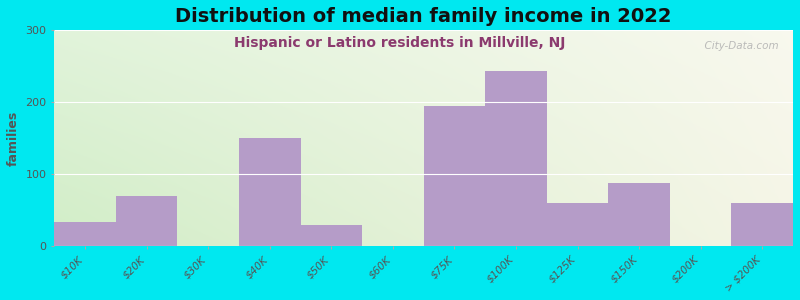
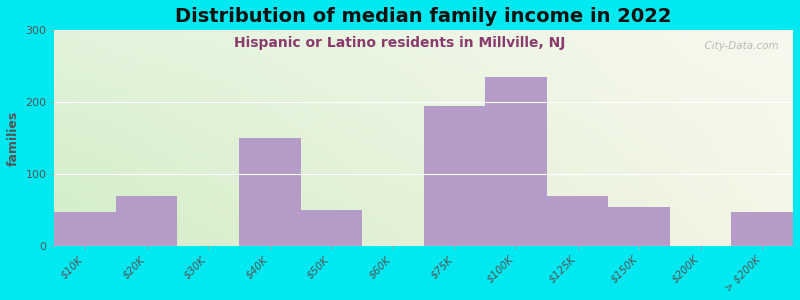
$10K: 34 -> 47
$50K: 30 -> 50
$100K: 244 -> 235
$125K: 60 -> 70
$150K: 88 -> 55
> $200K: 60 -> 47
